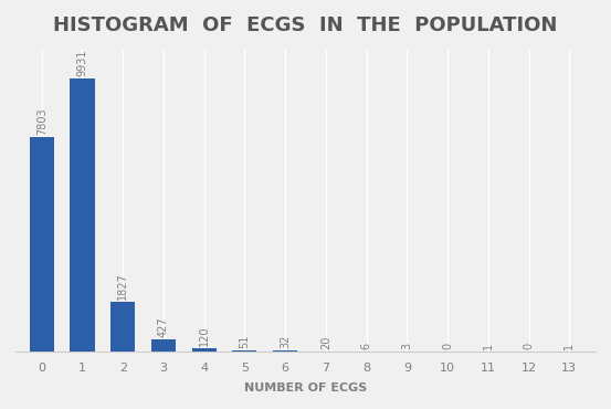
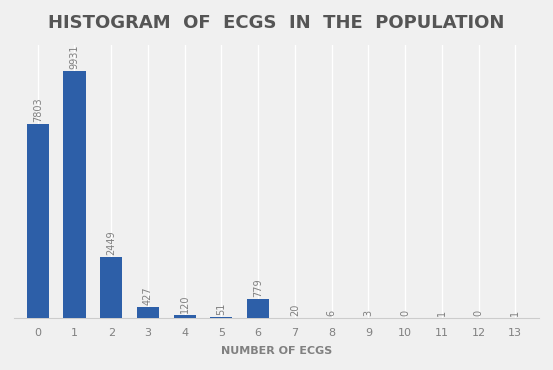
2: 1827 -> 2449
6: 32 -> 779
